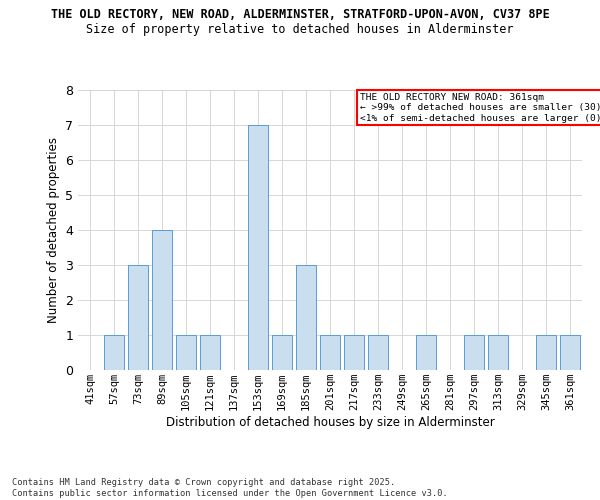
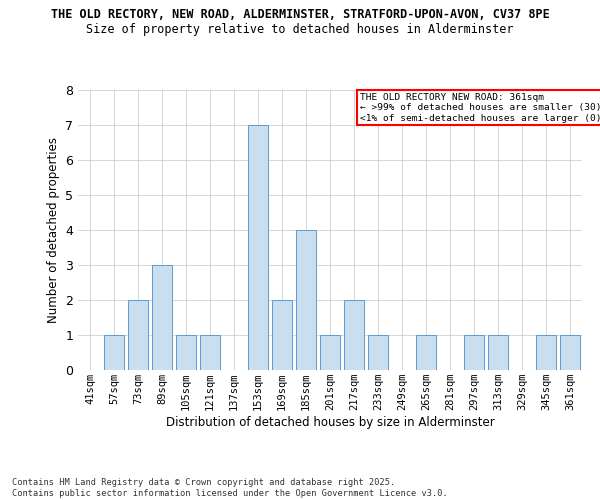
73sqm: 3 -> 2
89sqm: 4 -> 3
169sqm: 1 -> 2
185sqm: 3 -> 4
217sqm: 1 -> 2
